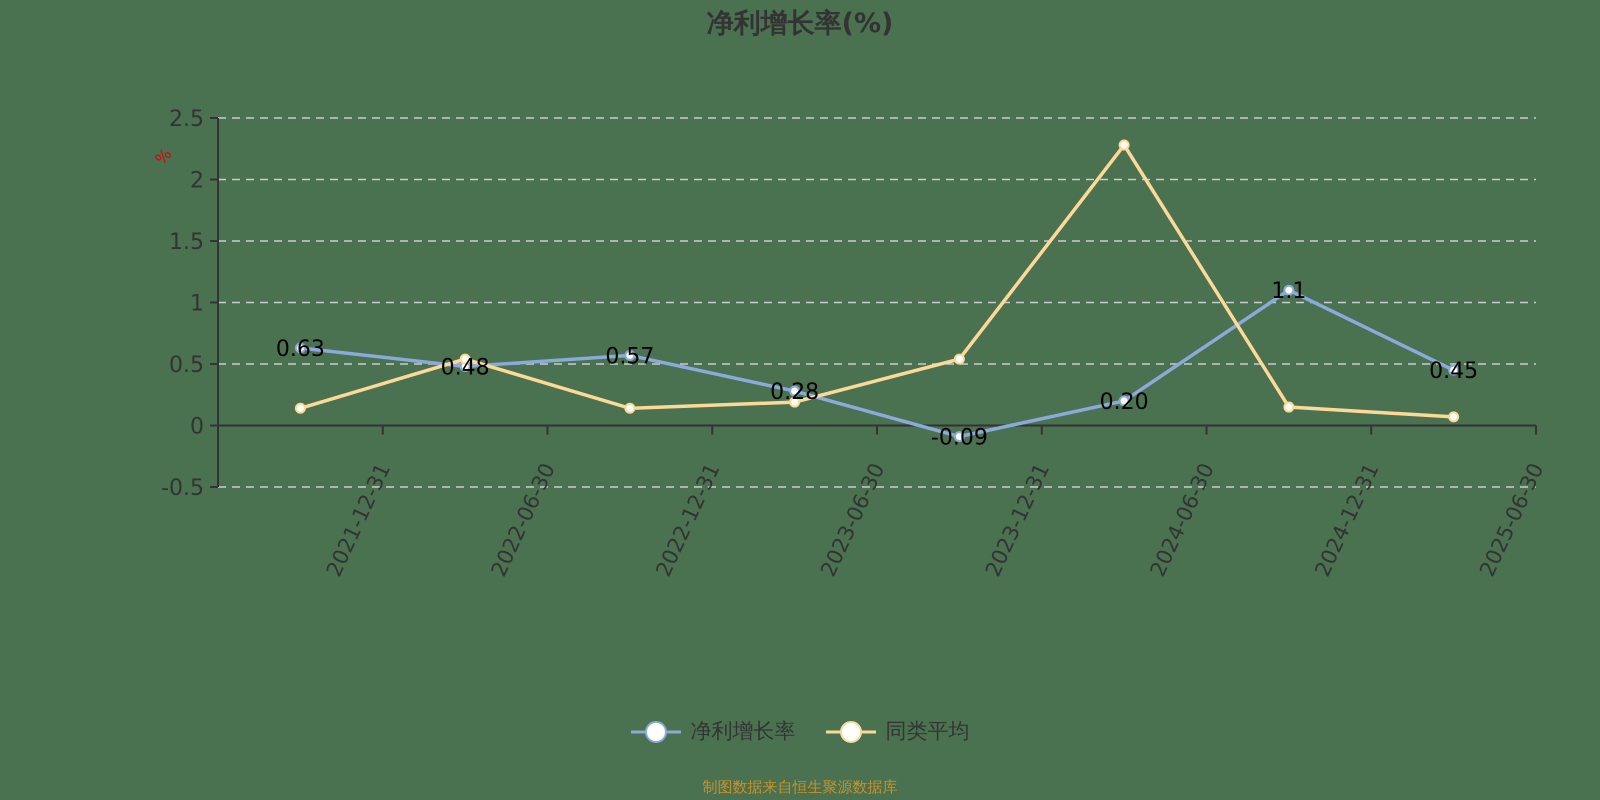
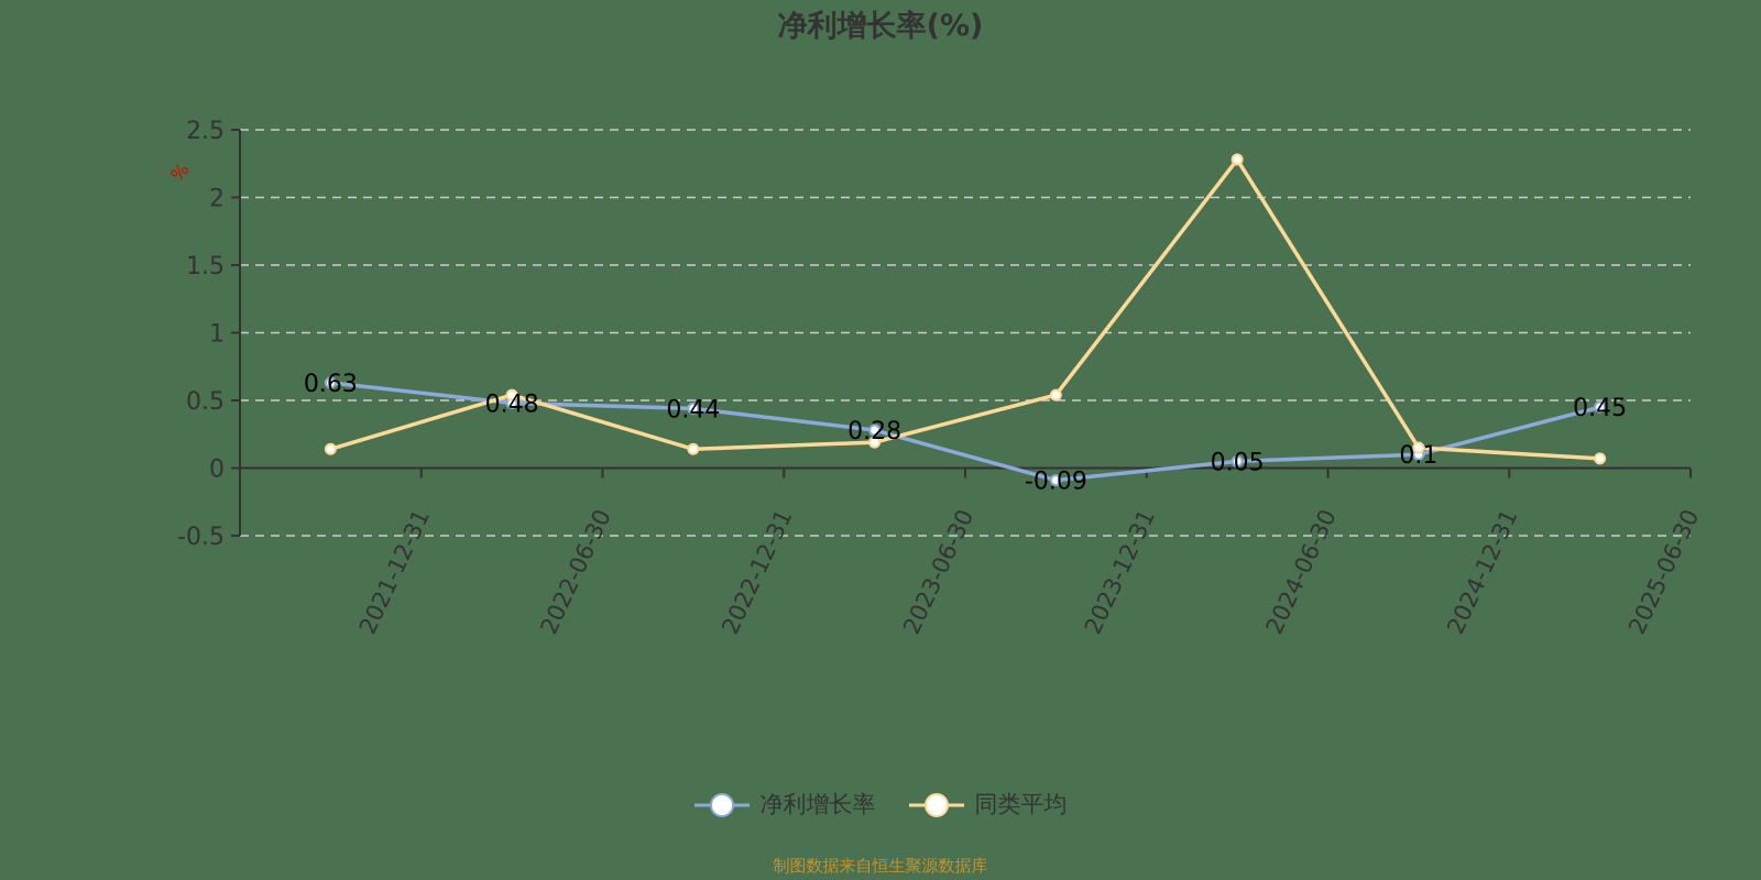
净利增长率/2022-12-31: 0.57 -> 0.44
净利增长率/2024-06-30: 0.20 -> 0.05
净利增长率/2024-12-31: 1.1 -> 0.1
